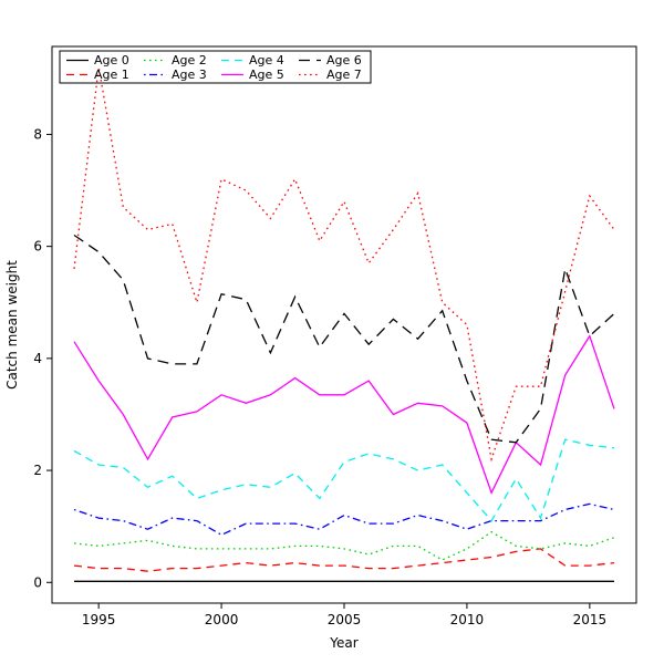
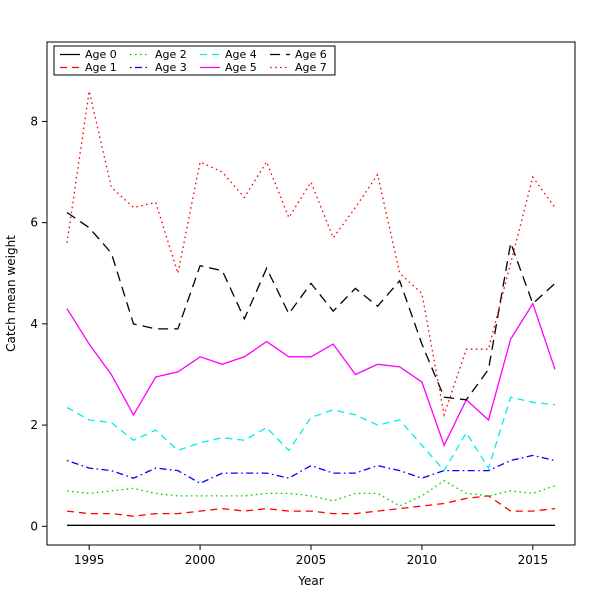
Age 7/1995: 9.2 -> 8.6
